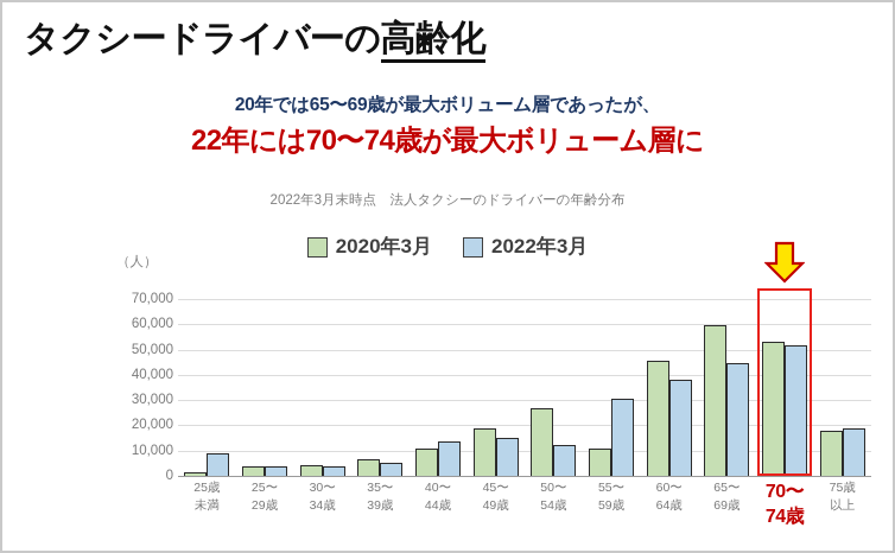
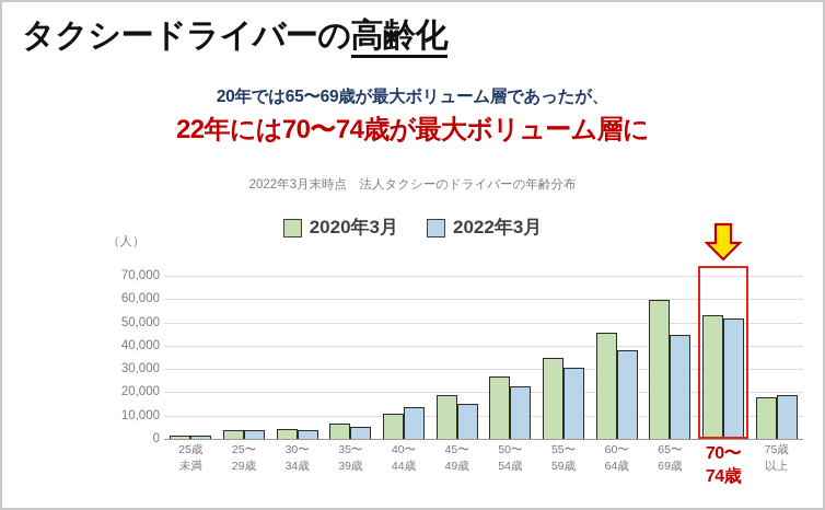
2022年3月/25歳 未満: 9000 -> 1000
2022年3月/50〜 54歳: 12000 -> 23000
2020年3月/55〜 59歳: 11000 -> 35000
